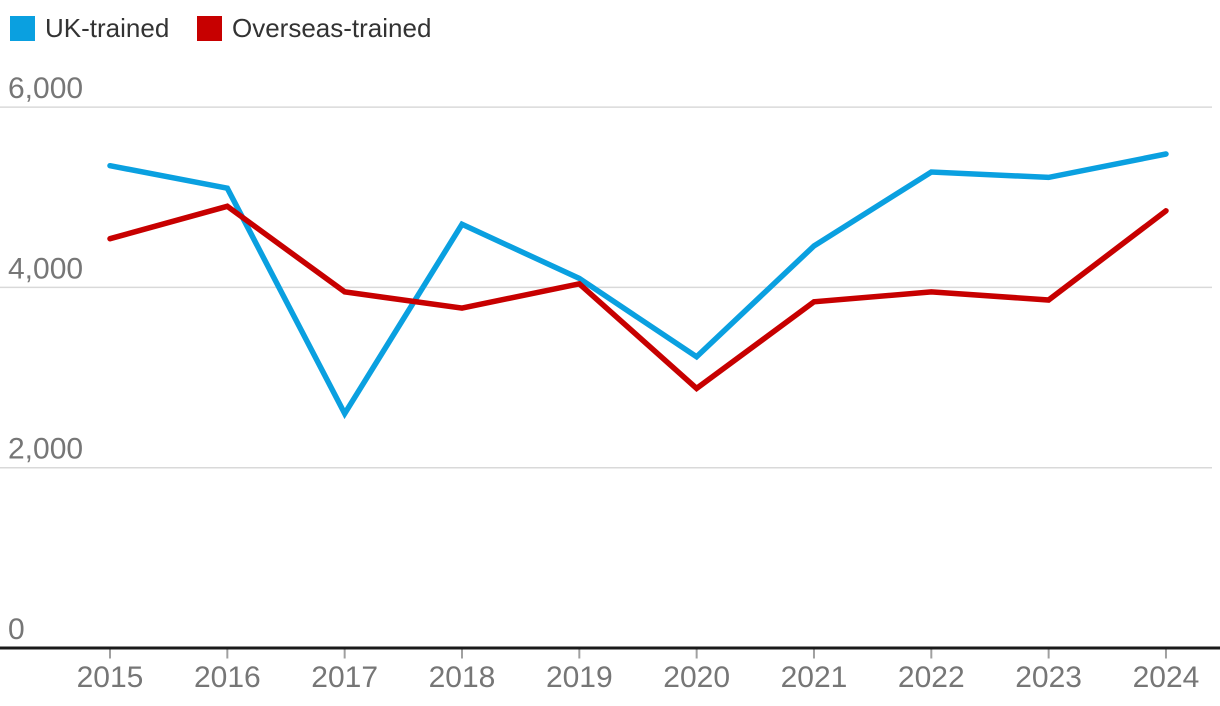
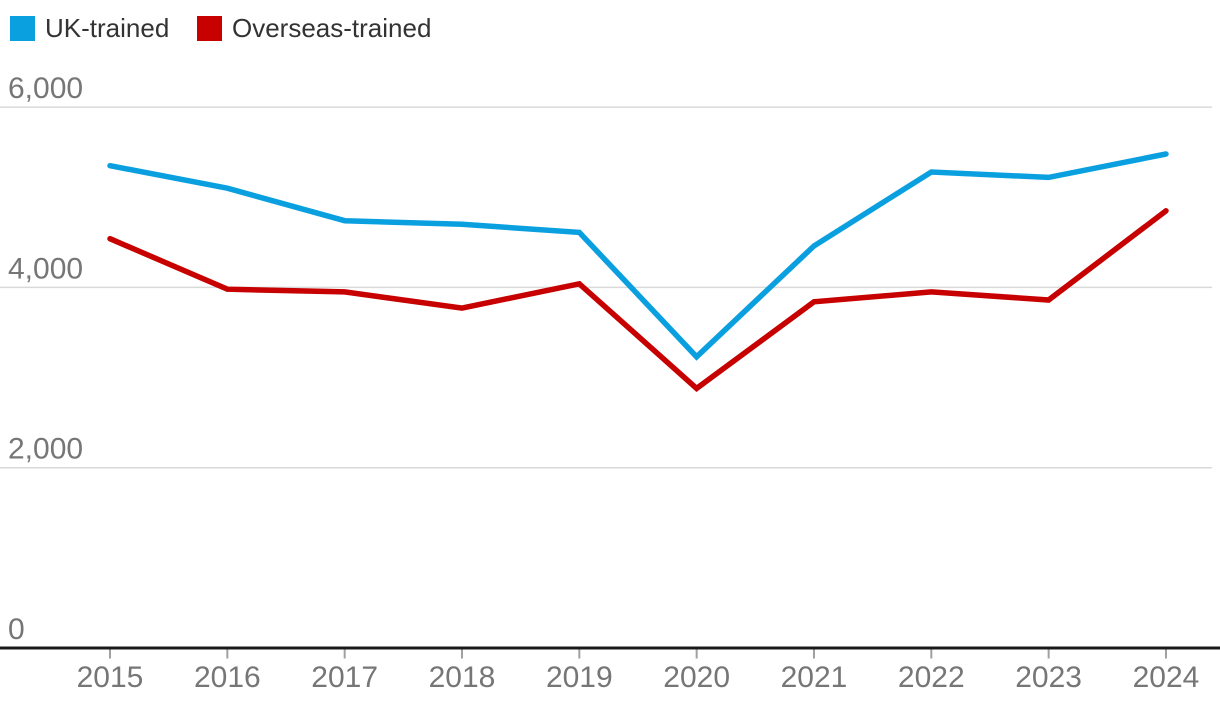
Overseas-trained/2016: 4900 -> 4000
UK-trained/2017: 2600 -> 4700
UK-trained/2019: 4100 -> 4600
